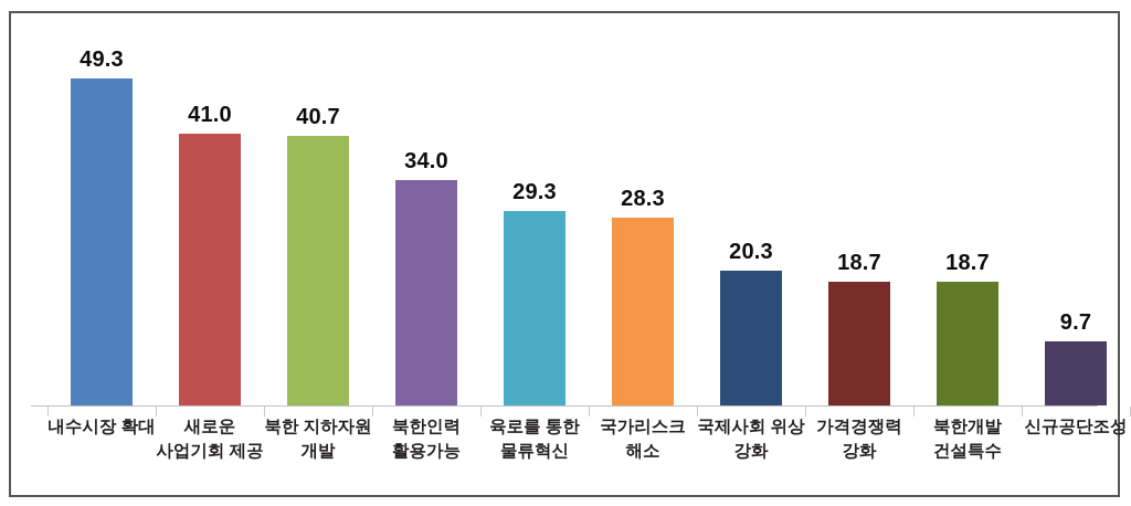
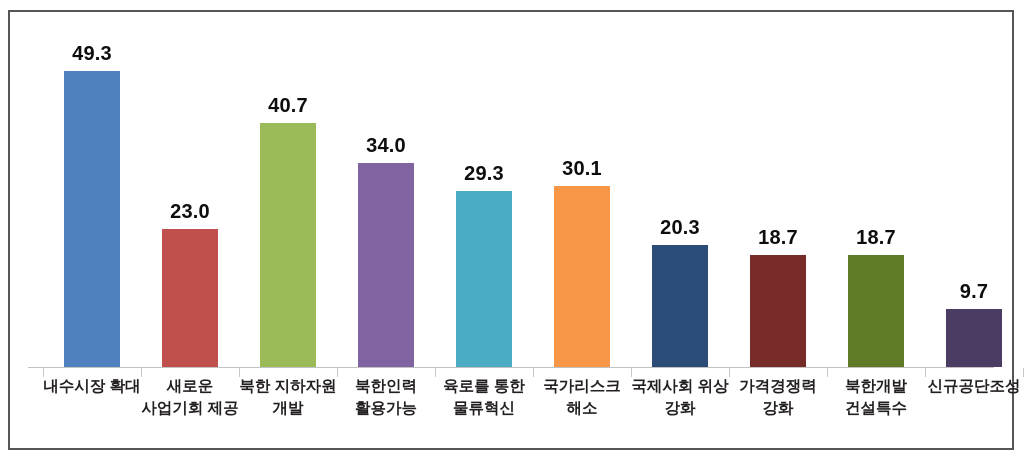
새로운 사업기회 제공: 41.0 -> 23.0
국가리스크 해소: 28.3 -> 30.1
